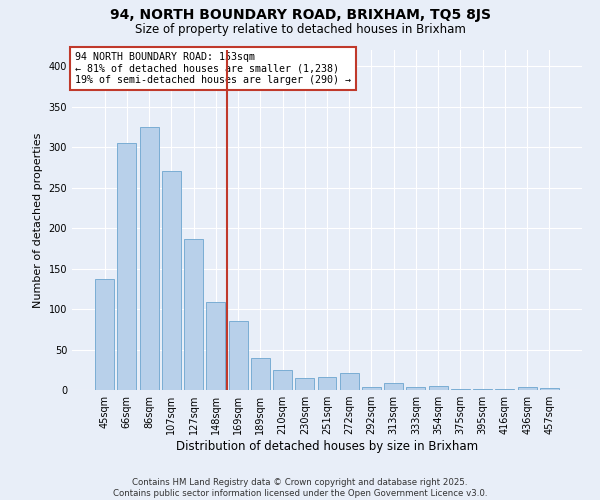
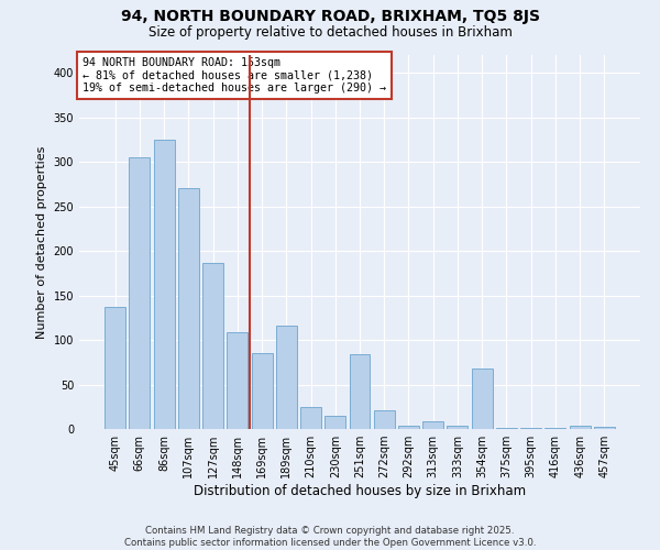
189sqm: 39 -> 116
251sqm: 16 -> 84
354sqm: 5 -> 68
